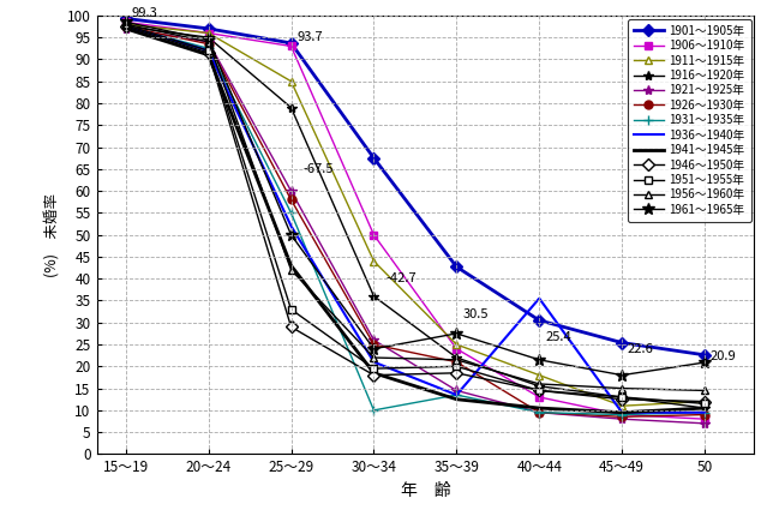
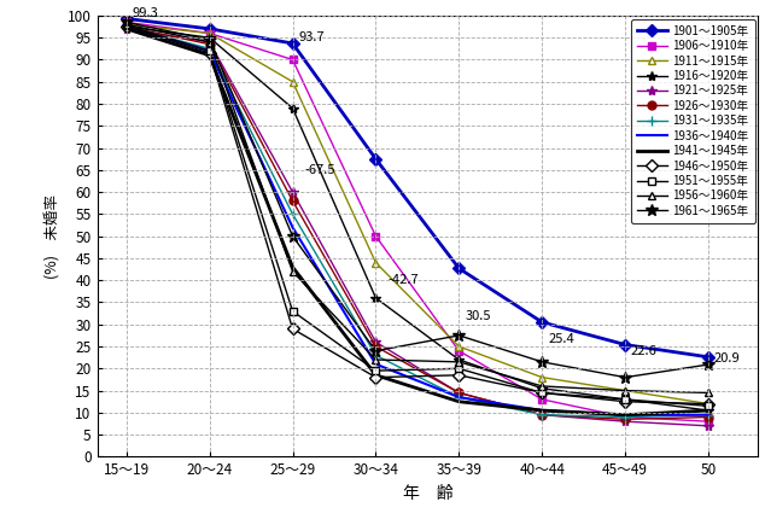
1906～1910年/25～29: 93.0 -> 90.0
1931～1935年/30～34: 10.0 -> 23.0
1926～1930年/35～39: 21.0 -> 14.5
1936～1940年/40～44: 35.5 -> 10.5
1911～1915年/45～49: 11 -> 15
